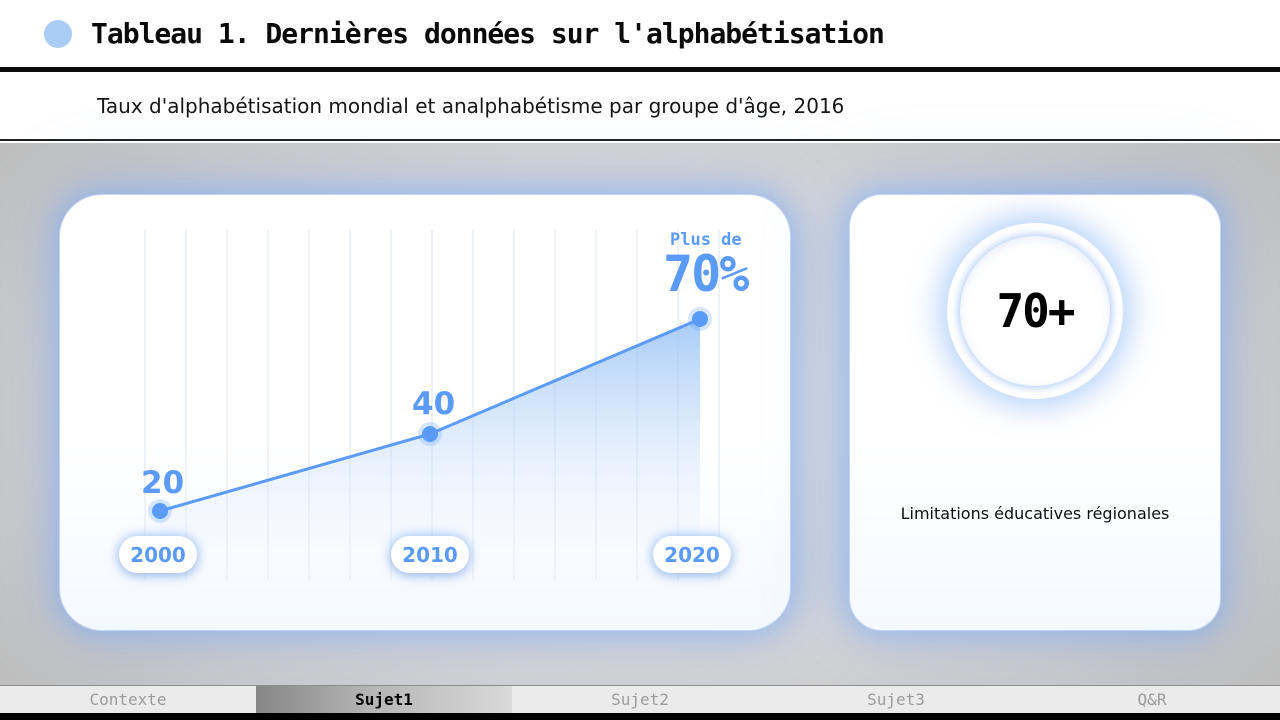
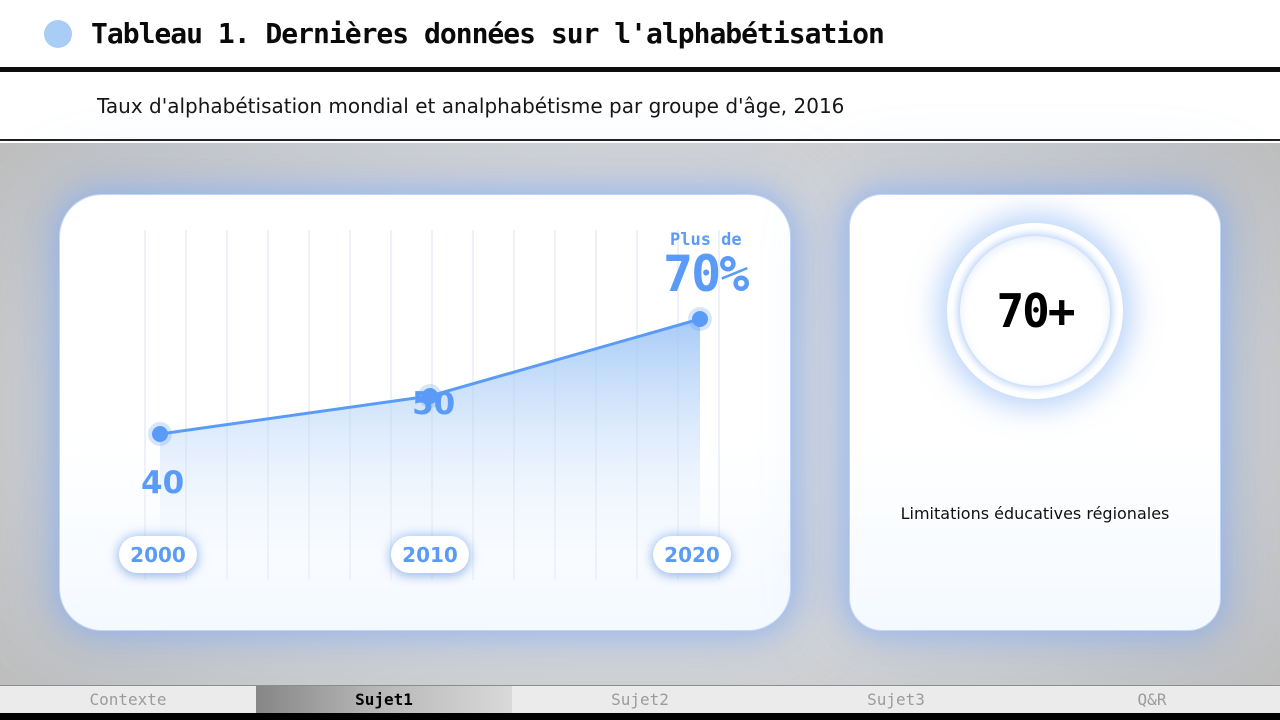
2000: 20 -> 40
2010: 40 -> 50
